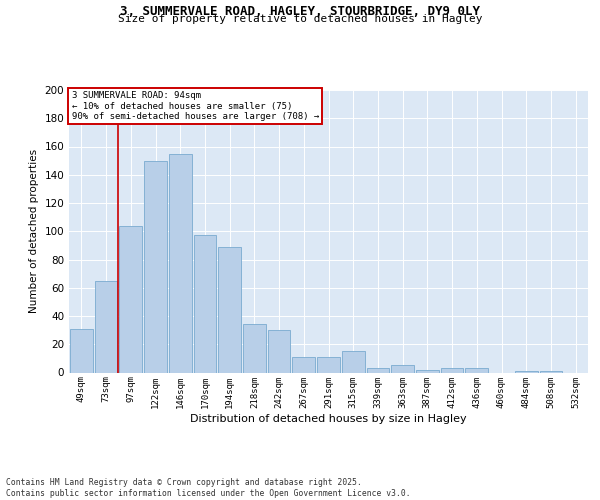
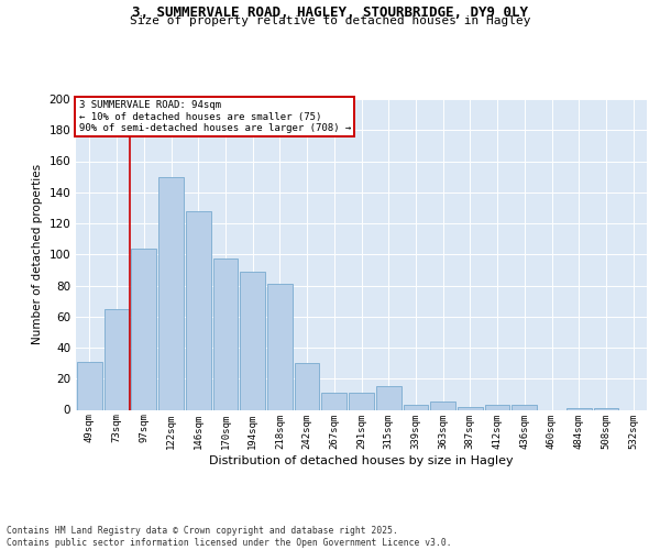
146sqm: 155 -> 128
218sqm: 34 -> 81
